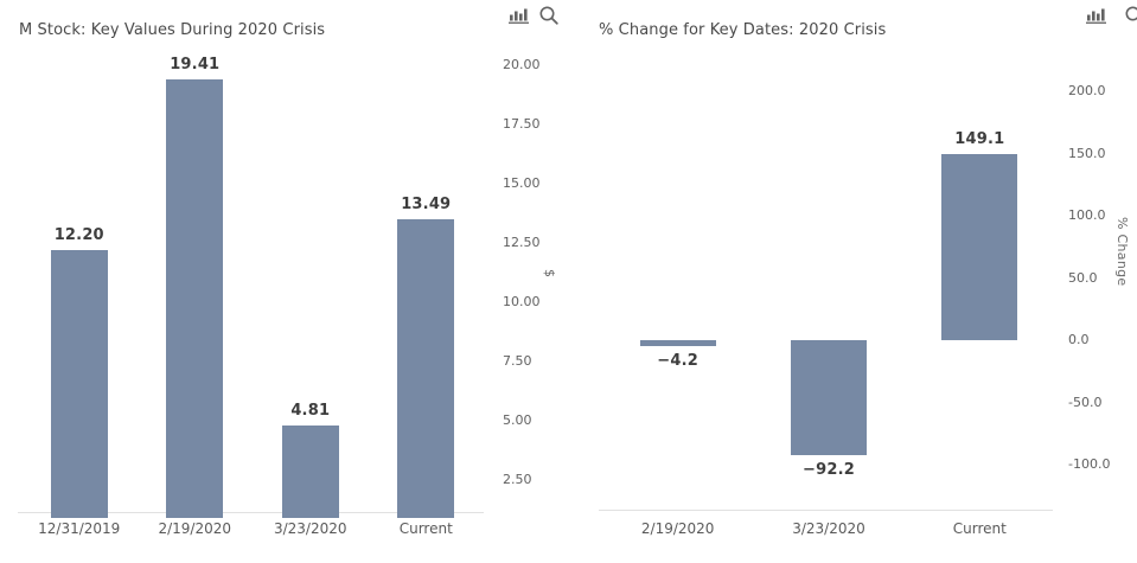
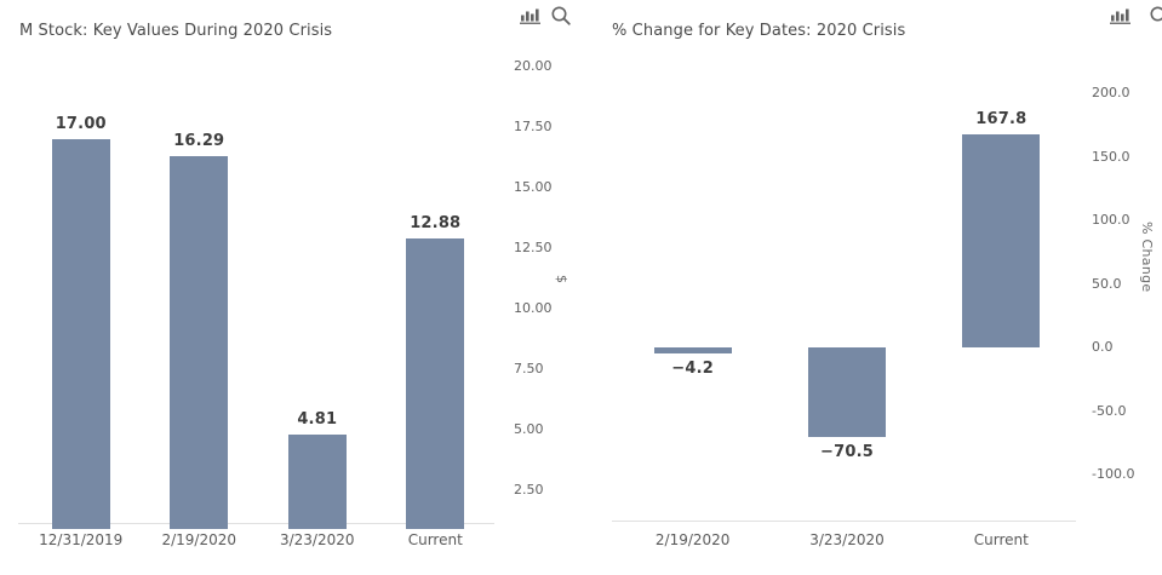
M Stock: Key Values During 2020 Crisis/12/31/2019: 12.20 -> 17.00
M Stock: Key Values During 2020 Crisis/2/19/2020: 19.41 -> 16.29
M Stock: Key Values During 2020 Crisis/Current: 13.49 -> 12.88
% Change for Key Dates: 2020 Crisis/3/23/2020: −92.2 -> −70.5
% Change for Key Dates: 2020 Crisis/Current: 149.1 -> 167.8
